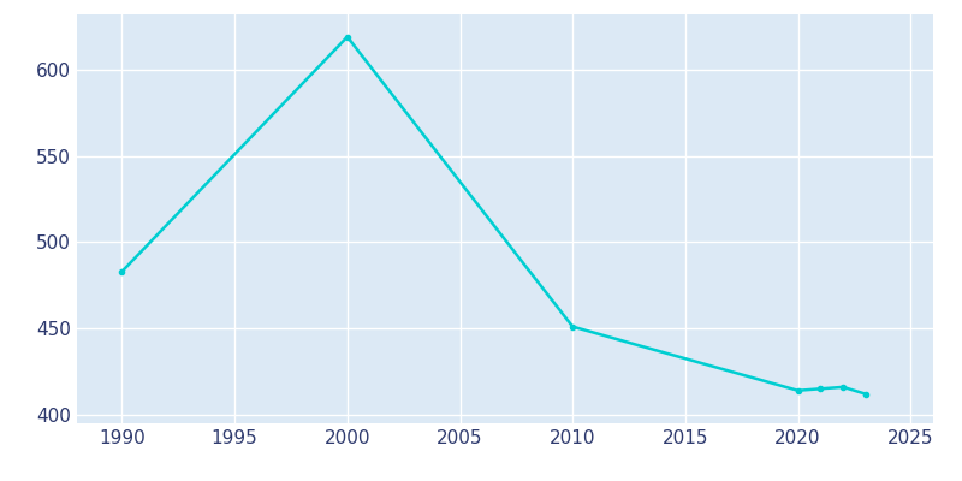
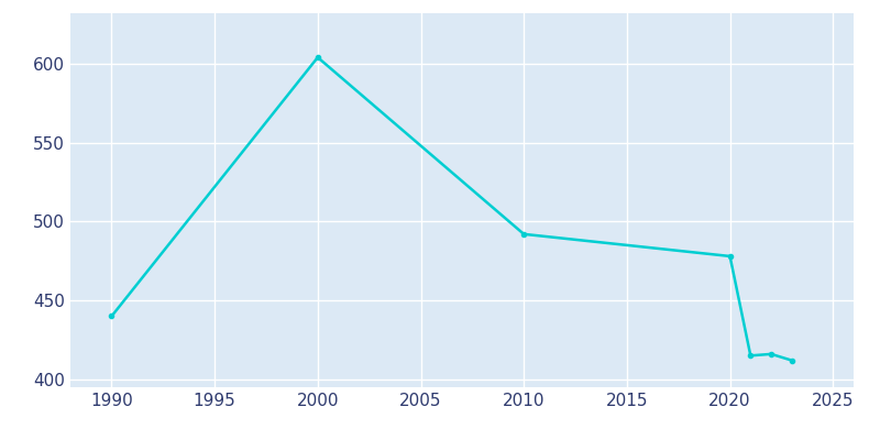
1990: 483 -> 440
2000: 619 -> 604
2010: 451 -> 492
2020: 414 -> 478
